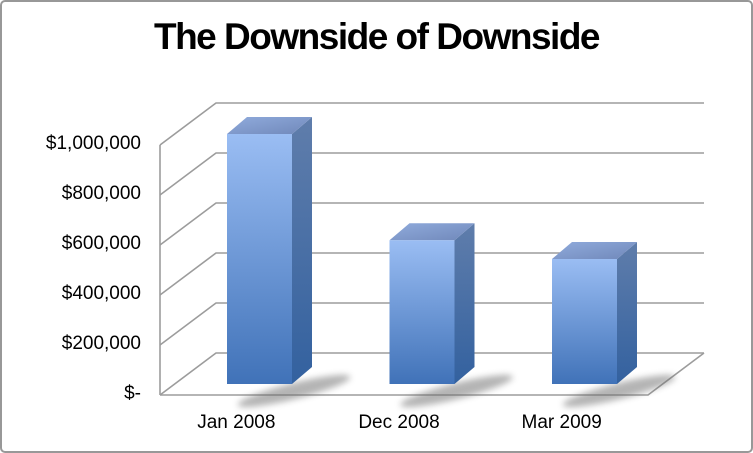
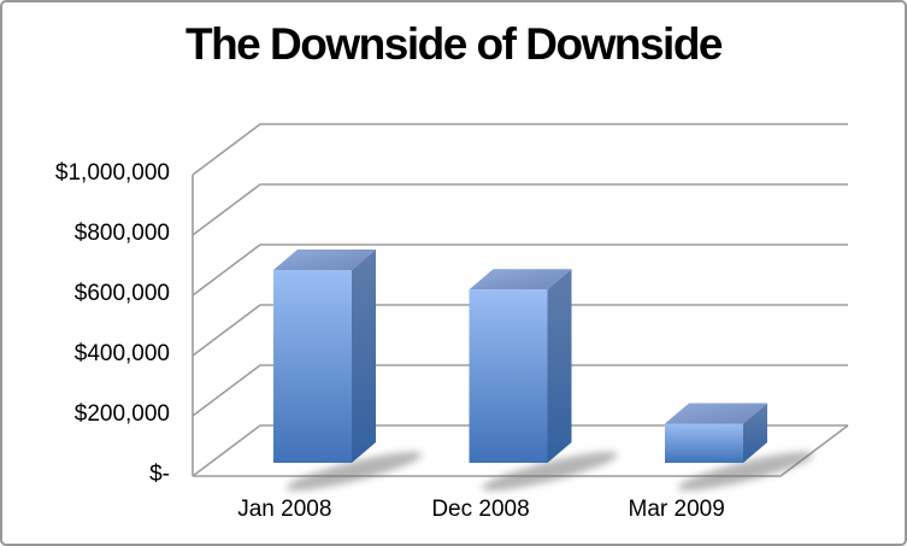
Jan 2008: $1000000 -> $640000
Mar 2009: $500000 -> $130000
